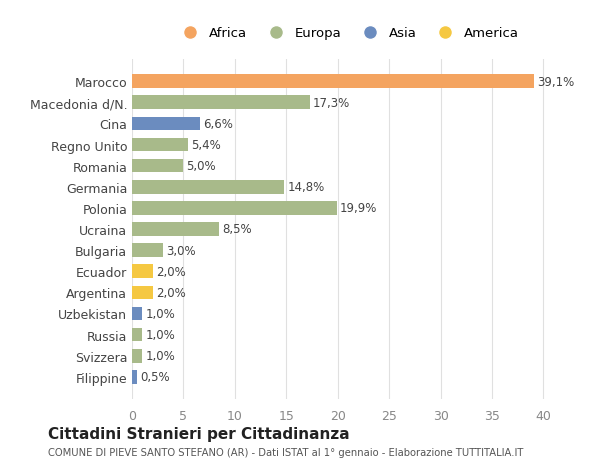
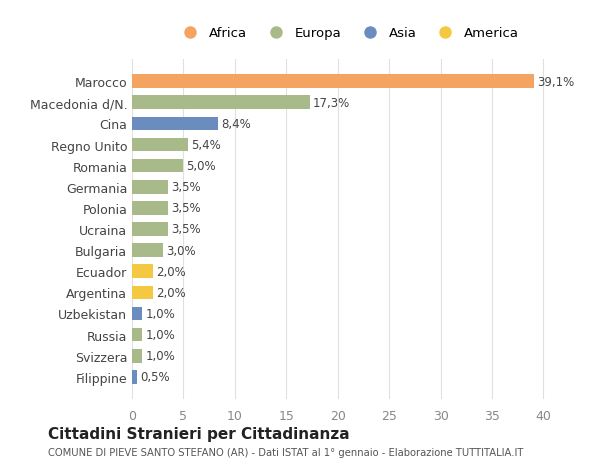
Cina: 6,6% -> 8,4%
Germania: 14,8% -> 3,5%
Polonia: 19,9% -> 3,5%
Ucraina: 8,5% -> 3,5%
